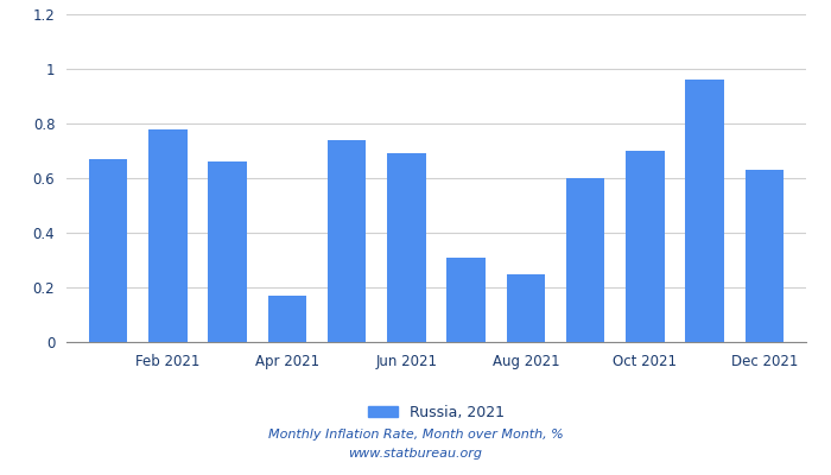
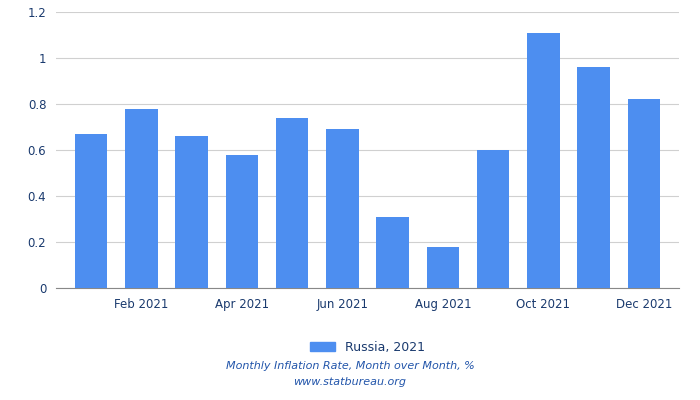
Apr 2021: 0.17 -> 0.58
Aug 2021: 0.25 -> 0.18
Oct 2021: 0.70 -> 1.11
Dec 2021: 0.63 -> 0.82
